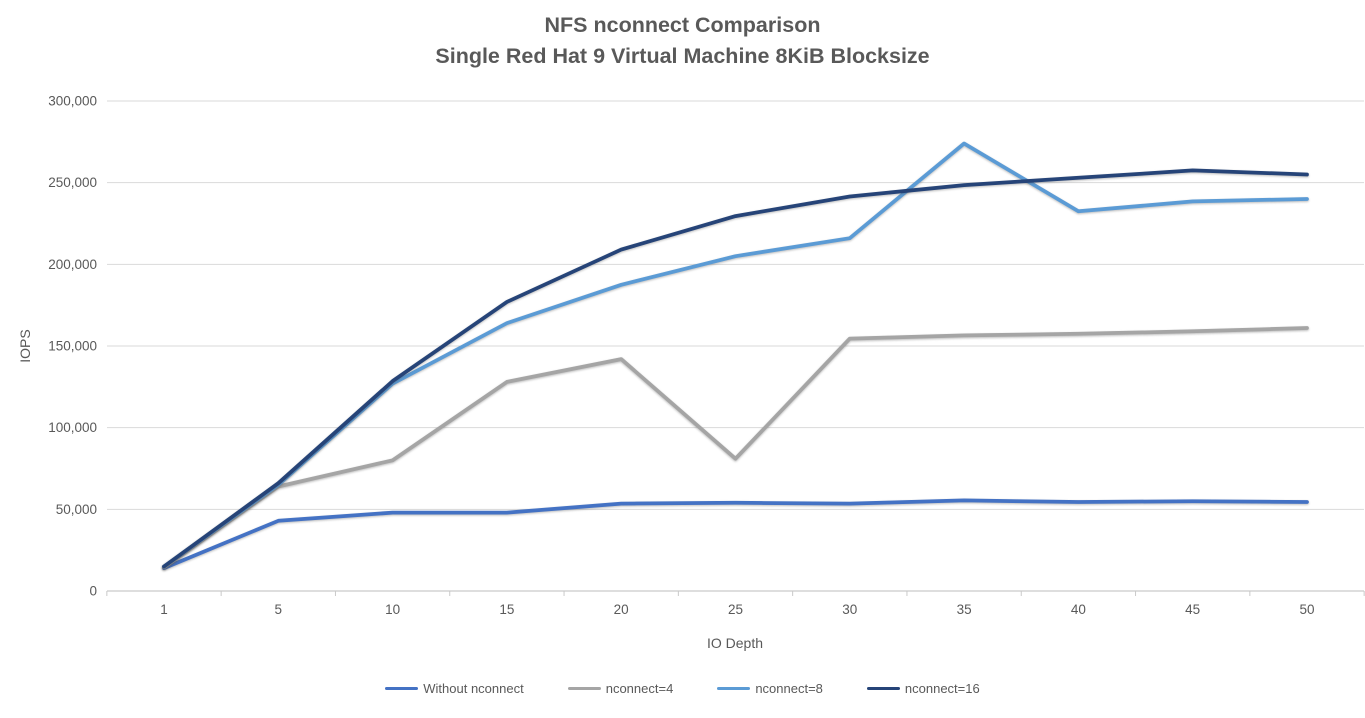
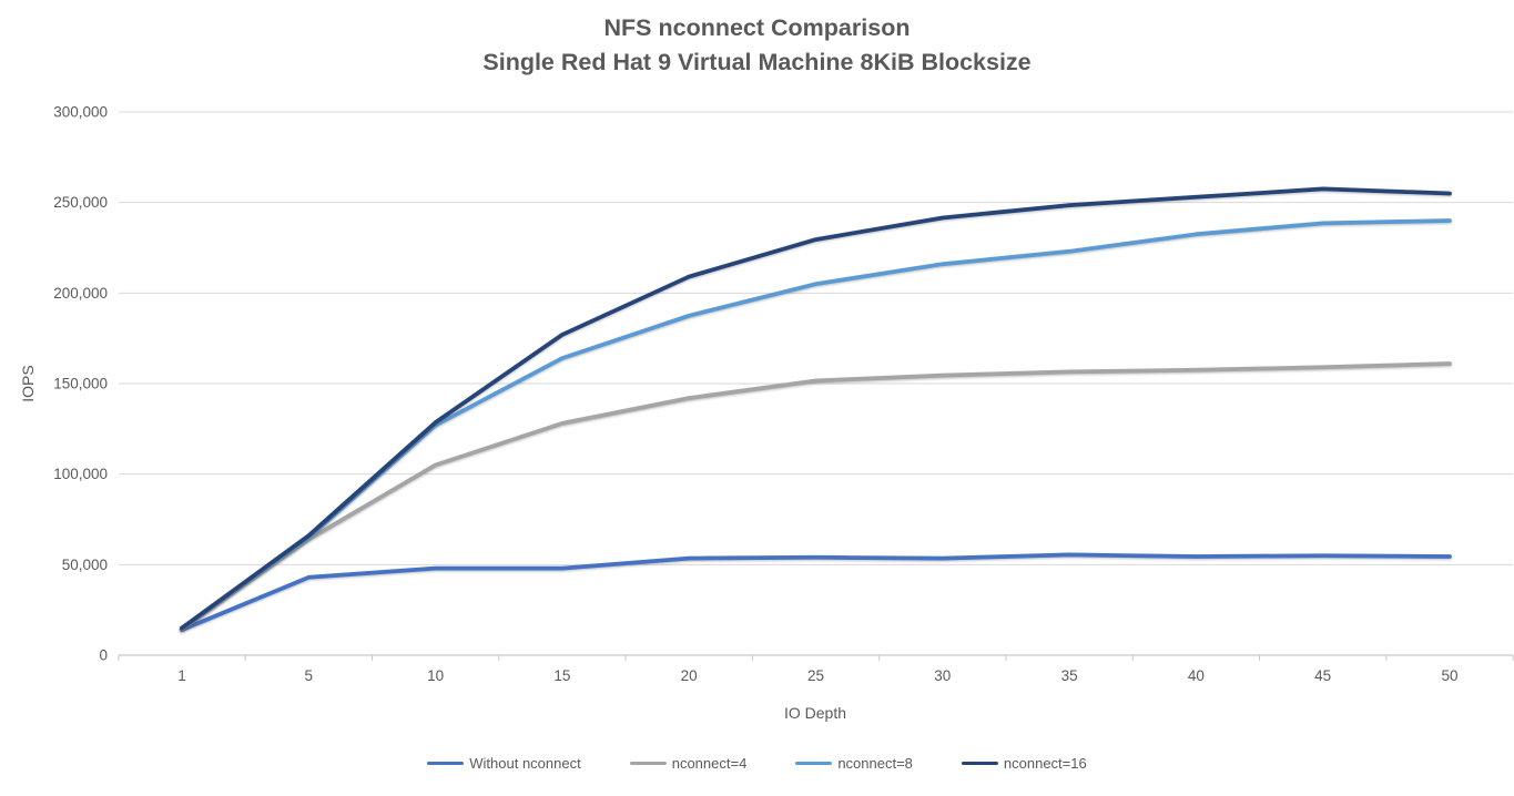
nconnect=4/10: 80000 -> 105000
nconnect=4/25: 81000 -> 152000
nconnect=8/35: 274000 -> 223000
